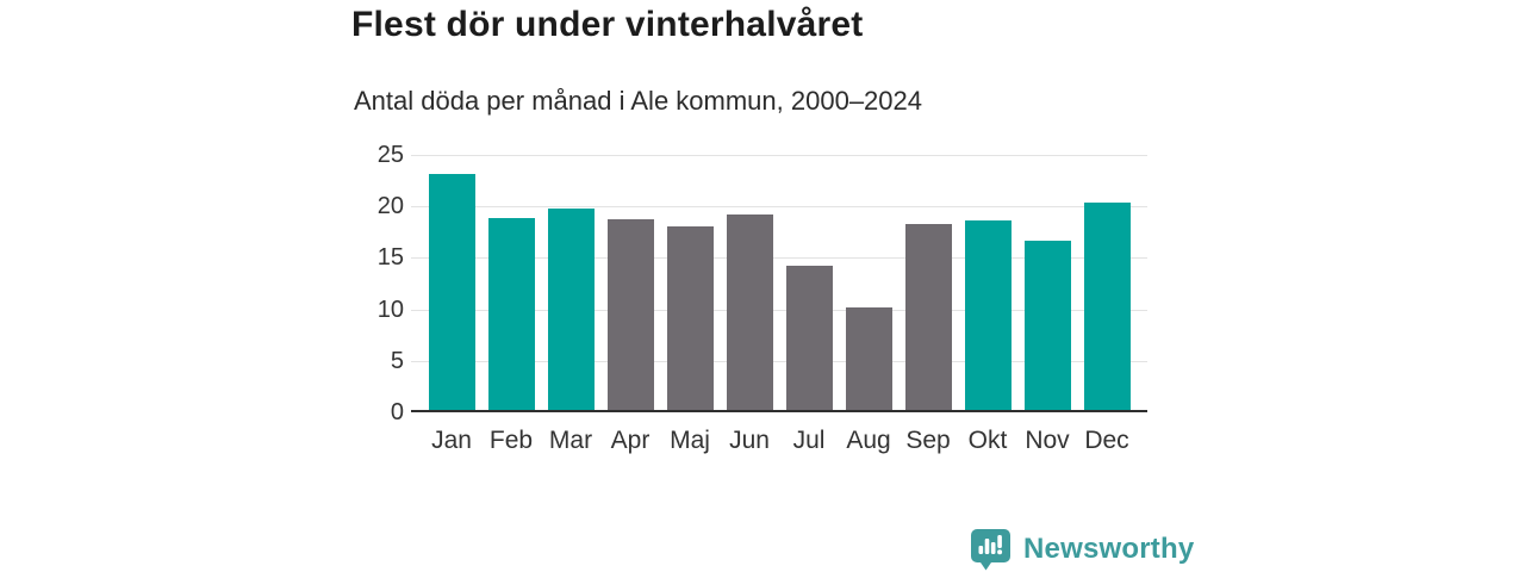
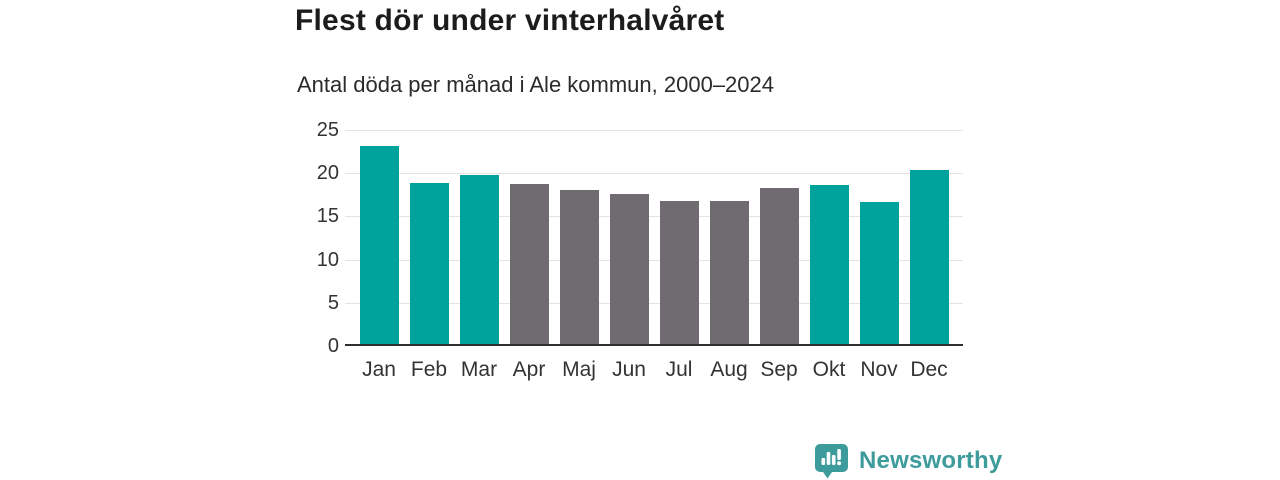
Jun: 19 -> 17
Jul: 14 -> 17
Aug: 10 -> 17
